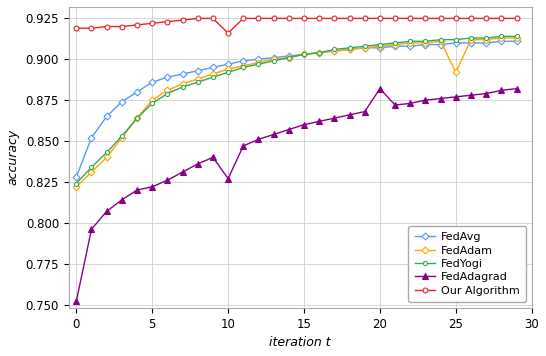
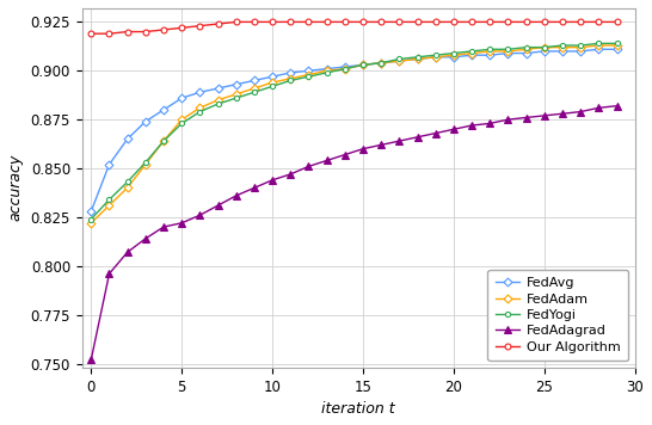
FedAdagrad/10: 0.827 -> 0.844
Our Algorithm/10: 0.916 -> 0.925
FedAdagrad/20: 0.882 -> 0.870
FedAdam/25: 0.892 -> 0.912
